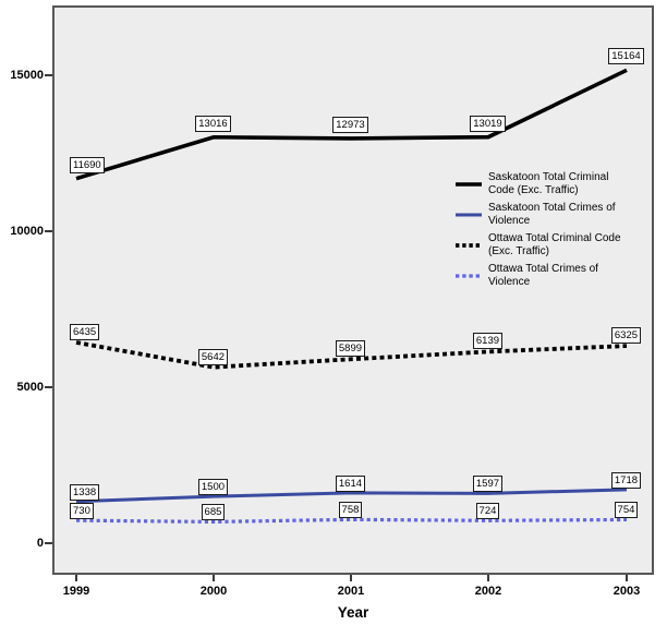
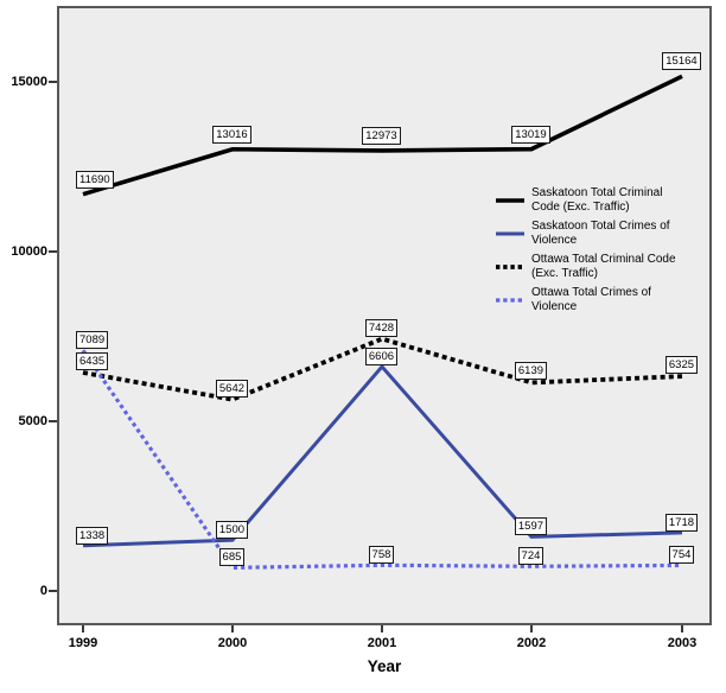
Ottawa Total Crimes of Violence/1999: 730 -> 7089
Saskatoon Total Crimes of Violence/2001: 1614 -> 6606
Ottawa Total Criminal Code (Exc. Traffic)/2001: 5899 -> 7428
